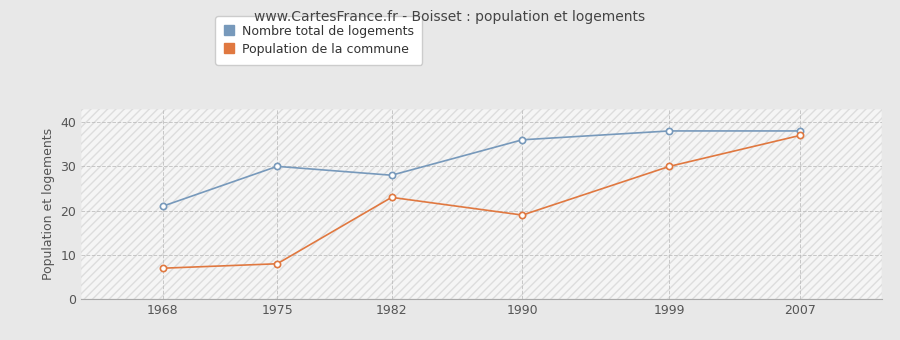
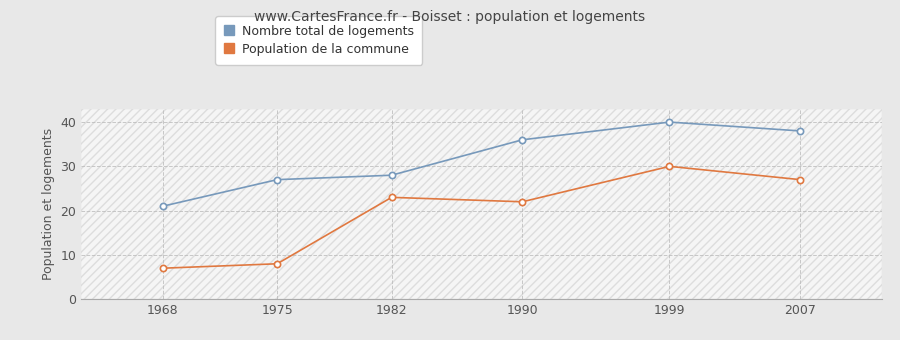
Nombre total de logements/1975: 30 -> 27
Population de la commune/1990: 19 -> 22
Nombre total de logements/1999: 38 -> 40
Population de la commune/2007: 37 -> 27
